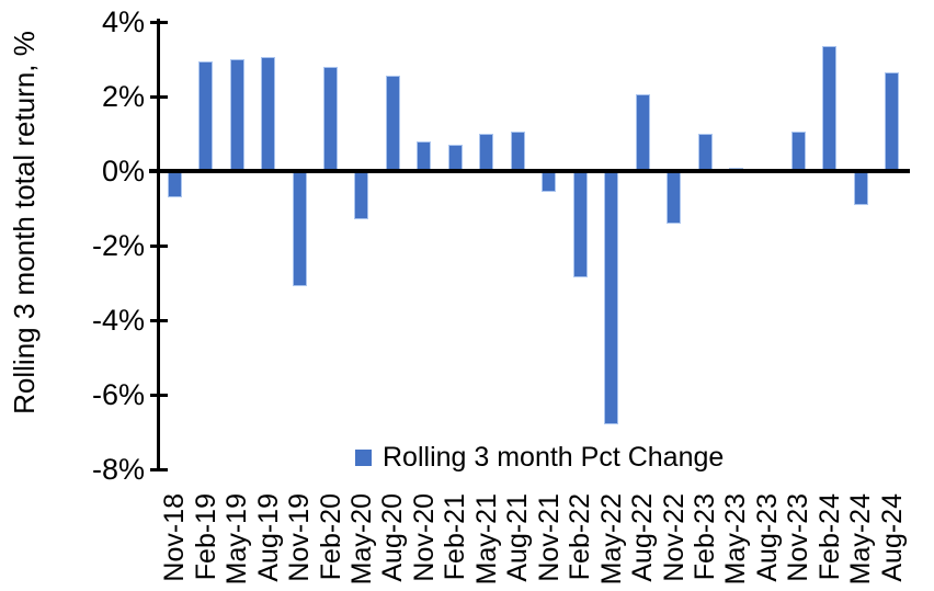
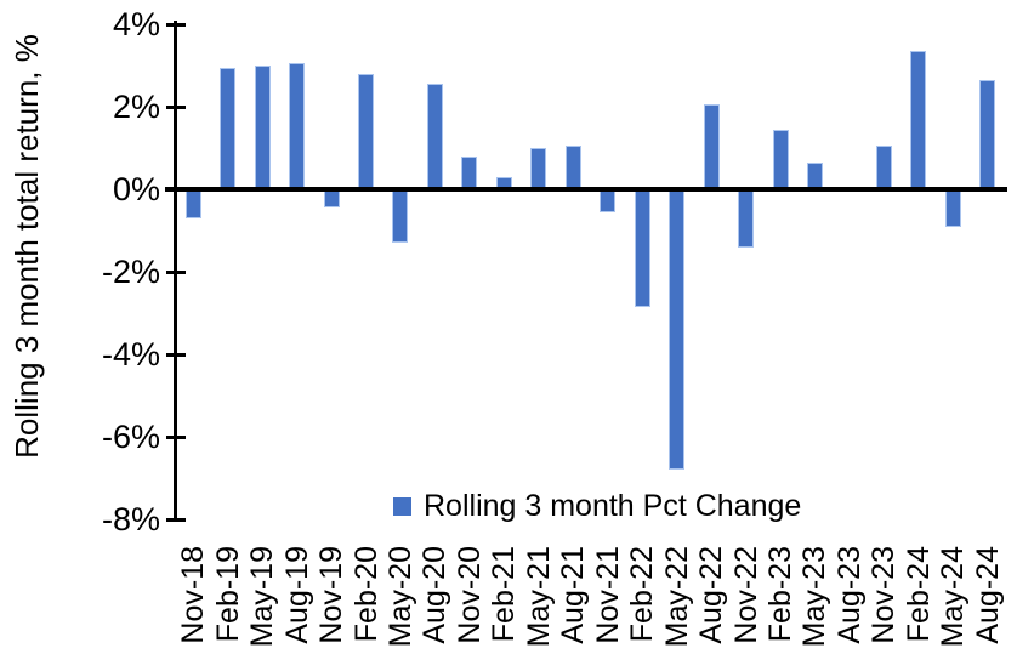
Nov-19: -3.1% -> -0.5%
Feb-21: 0.7% -> 0.3%
Feb-23: 1.0% -> 1.4%
May-23: 0.1% -> 0.7%
